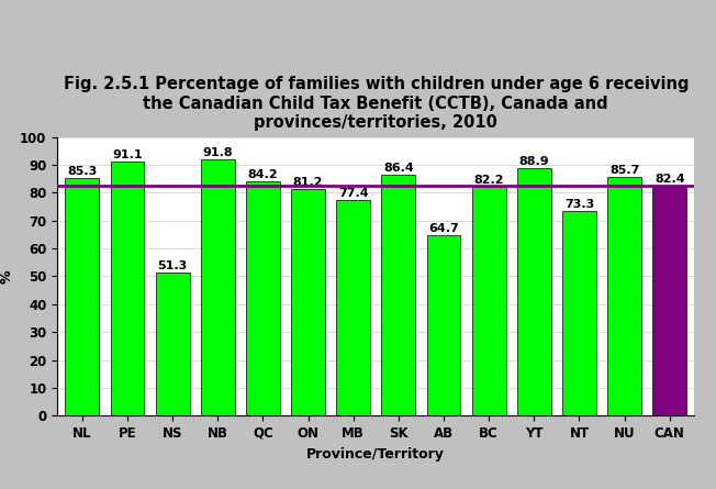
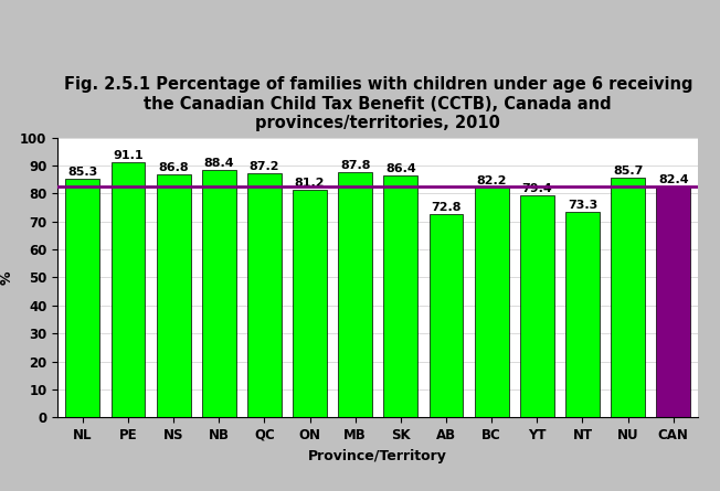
NS: 51.3 -> 86.8
NB: 91.8 -> 88.4
QC: 84.2 -> 87.2
MB: 77.4 -> 87.8
AB: 64.7 -> 72.8
YT: 88.9 -> 79.4
